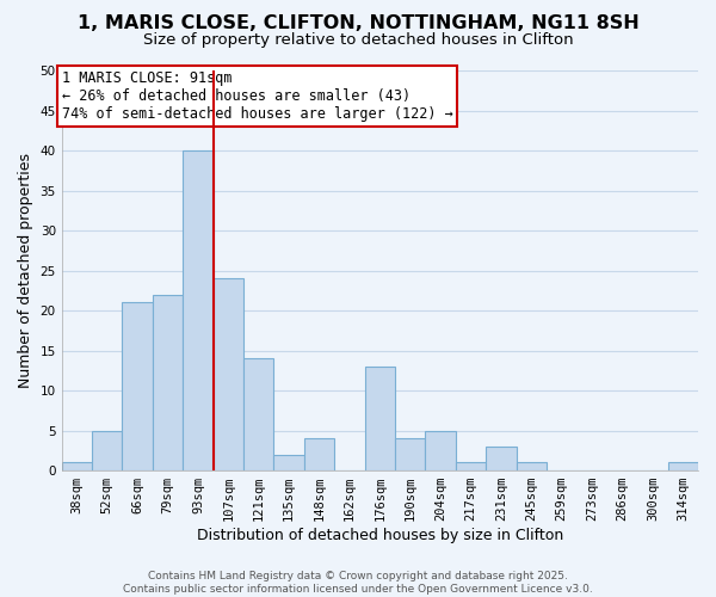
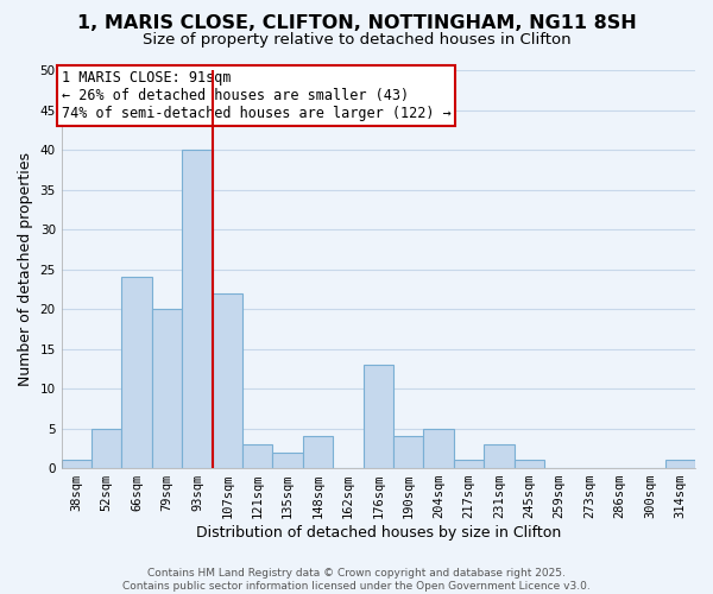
66sqm: 21 -> 24
79sqm: 22 -> 20
107sqm: 24 -> 22
121sqm: 14 -> 3
